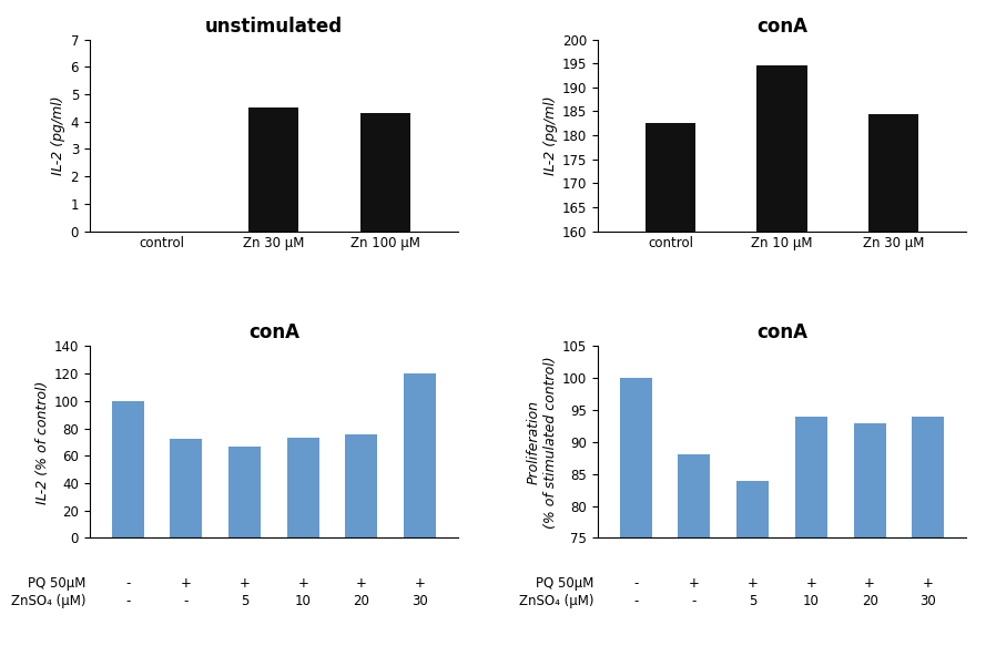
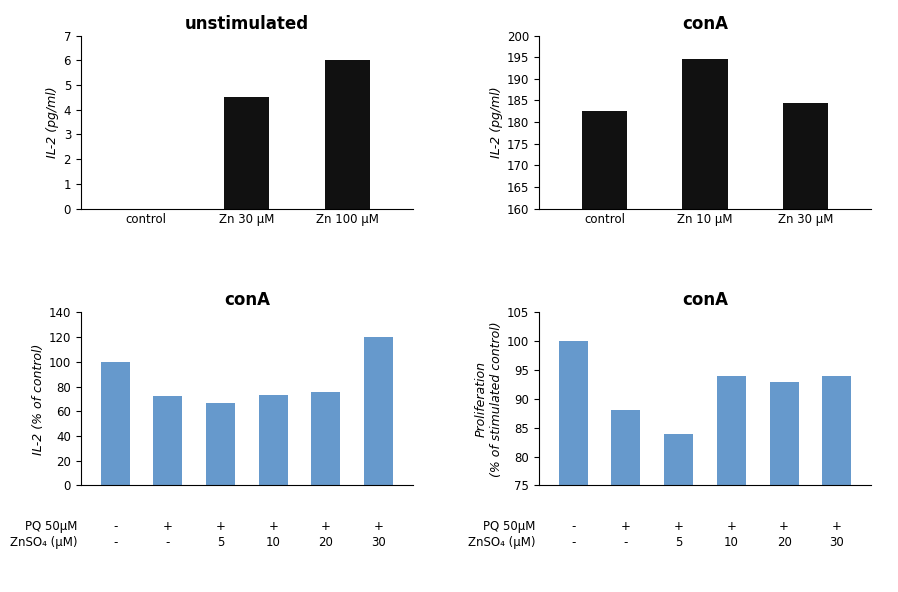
unstimulated/Zn 100 μM: 4.3 -> 6.0
